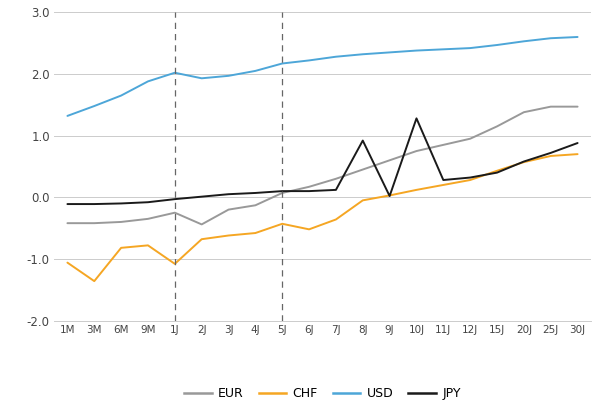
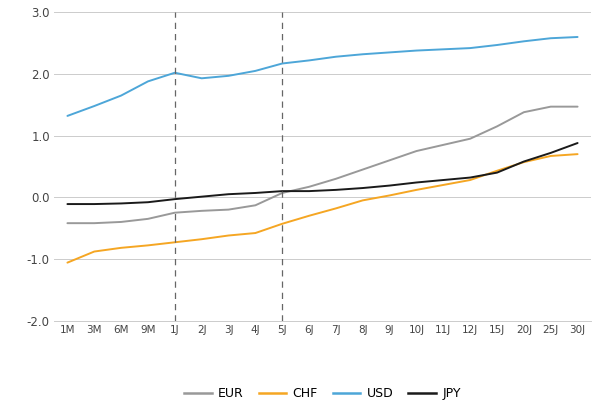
CHF/3M: -1.36 -> -0.88
CHF/1J: -1.08 -> -0.73
EUR/2J: -0.44 -> -0.22
CHF/6J: -0.52 -> -0.30
CHF/7J: -0.36 -> -0.18
JPY/8J: 0.92 -> 0.15
JPY/9J: 0.02 -> 0.19
JPY/10J: 1.28 -> 0.24
